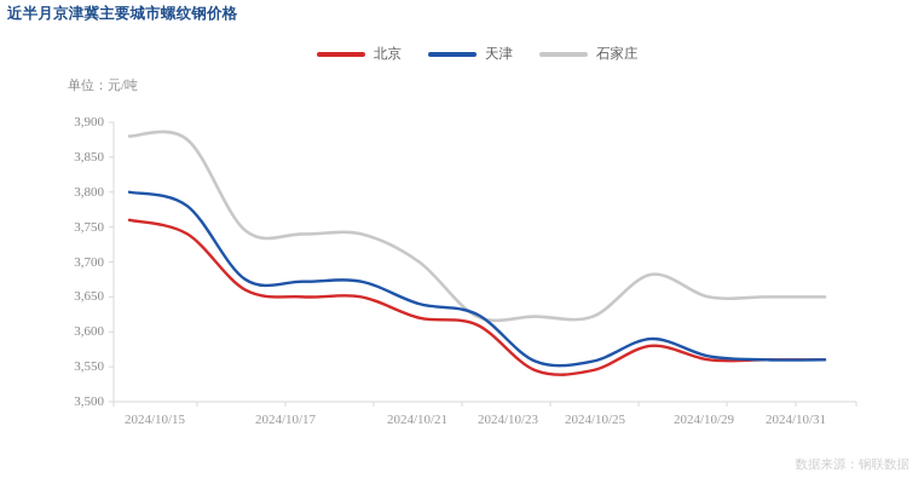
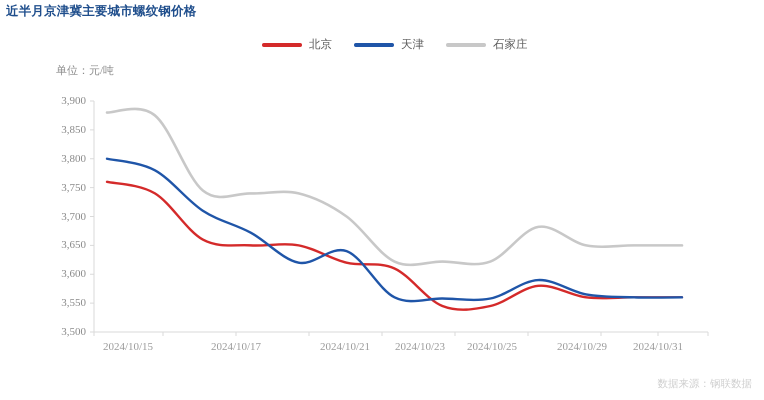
天津/2024/10/17: 3680 -> 3710
天津/2024/10/21: 3670 -> 3620
天津/2024/10/23: 3620 -> 3560
